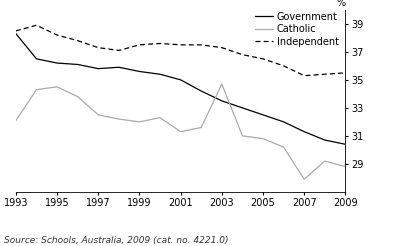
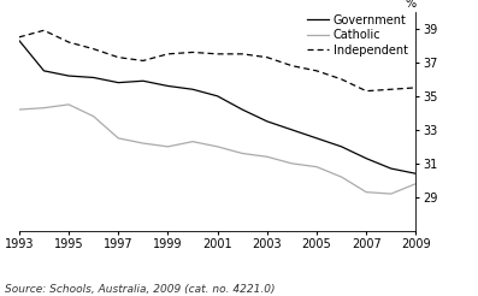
Catholic/1993: 32.1 -> 34.2
Catholic/2001: 31.3 -> 32.0
Catholic/2003: 34.7 -> 31.4
Catholic/2007: 27.9 -> 29.3
Catholic/2009: 28.8 -> 29.8
